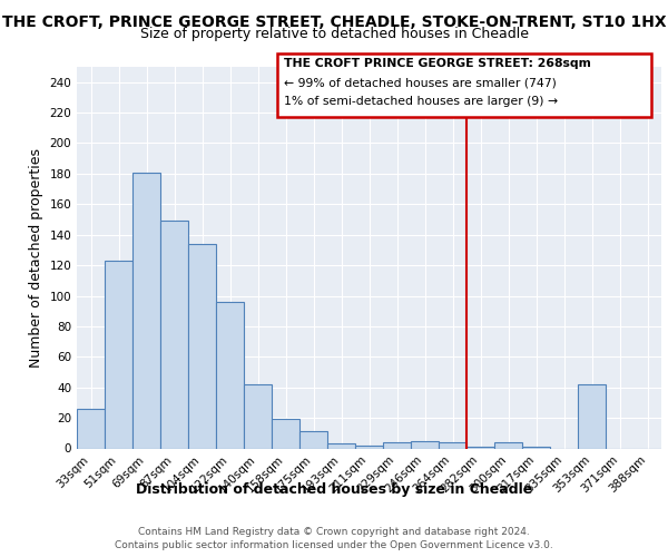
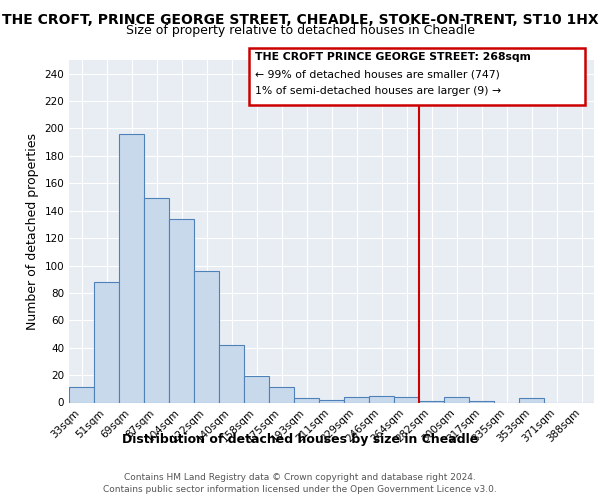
33sqm: 26 -> 11
51sqm: 123 -> 88
69sqm: 181 -> 196
353sqm: 42 -> 3
